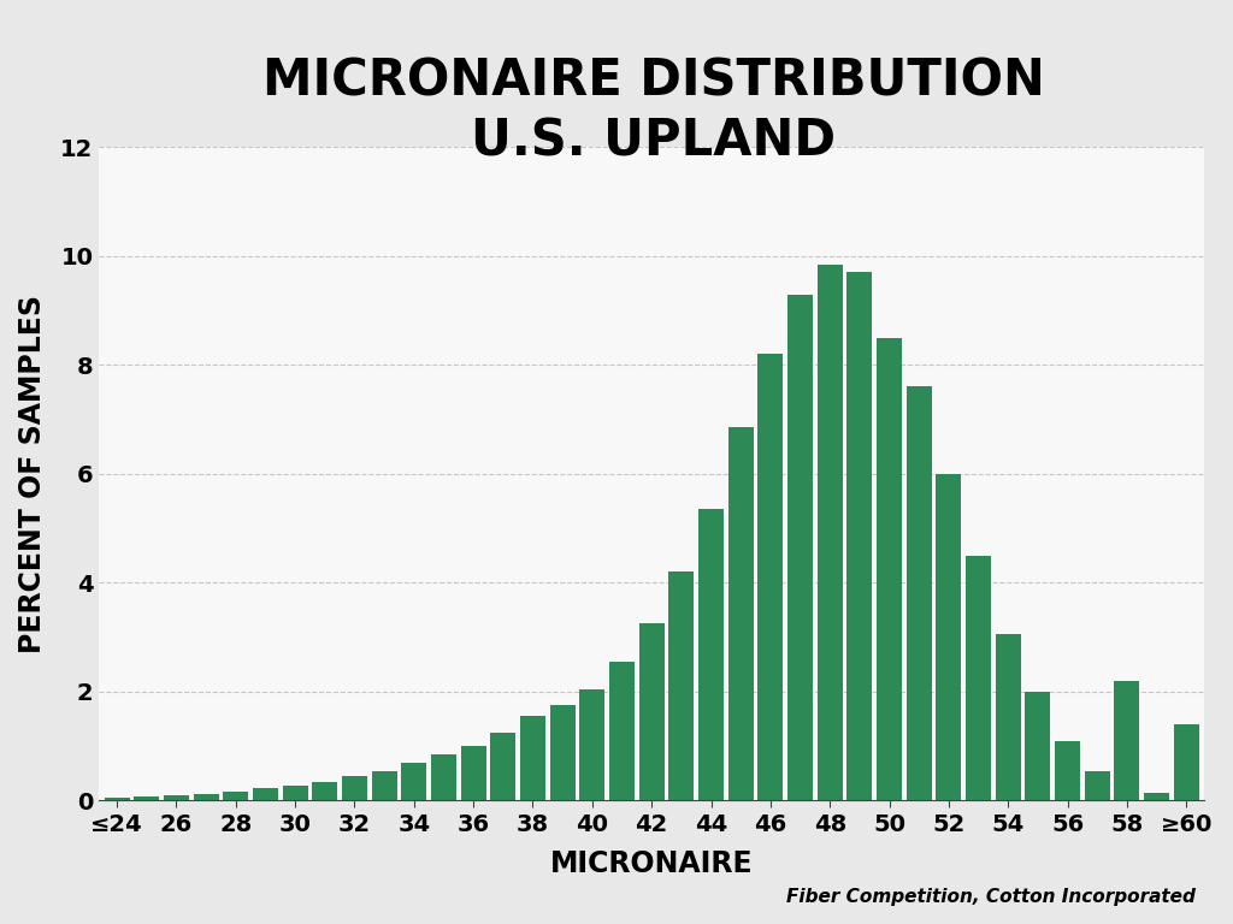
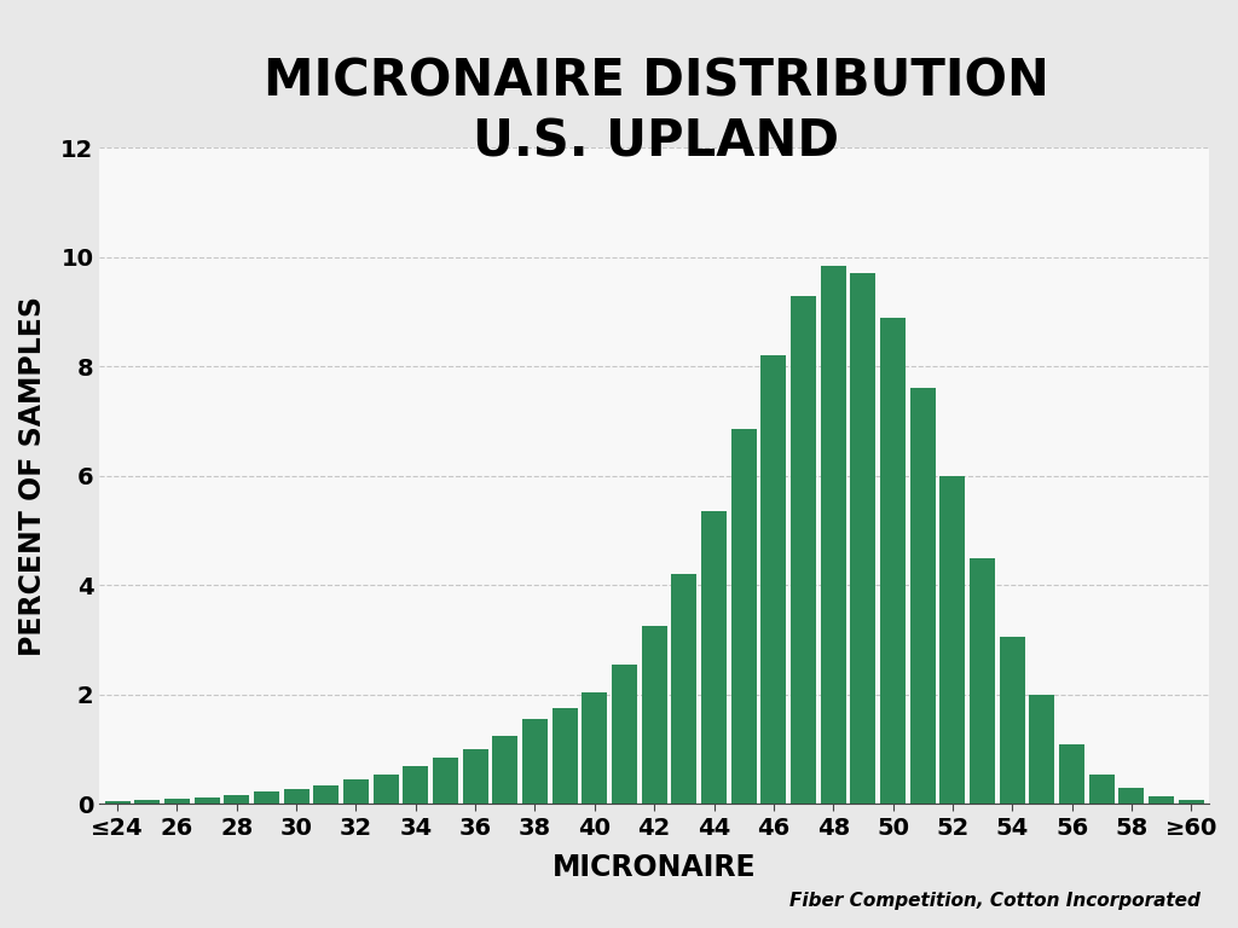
50: 8.50 -> 8.90
58: 2.20 -> 0.30
≥60: 1.40 -> 0.07
